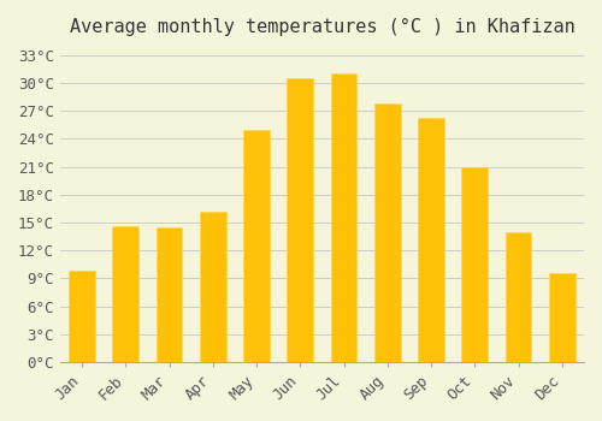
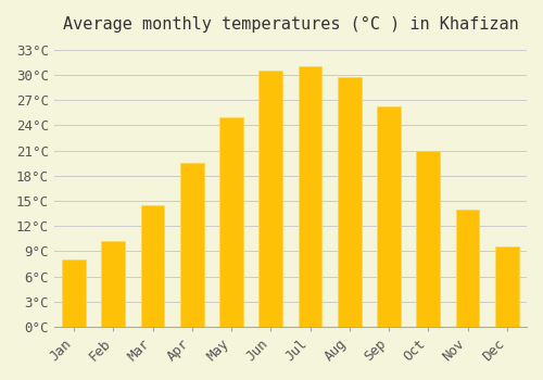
Jan: 9.8°C -> 8.0°C
Feb: 14.6°C -> 10.2°C
Apr: 16.2°C -> 19.5°C
Aug: 27.8°C -> 29.7°C
